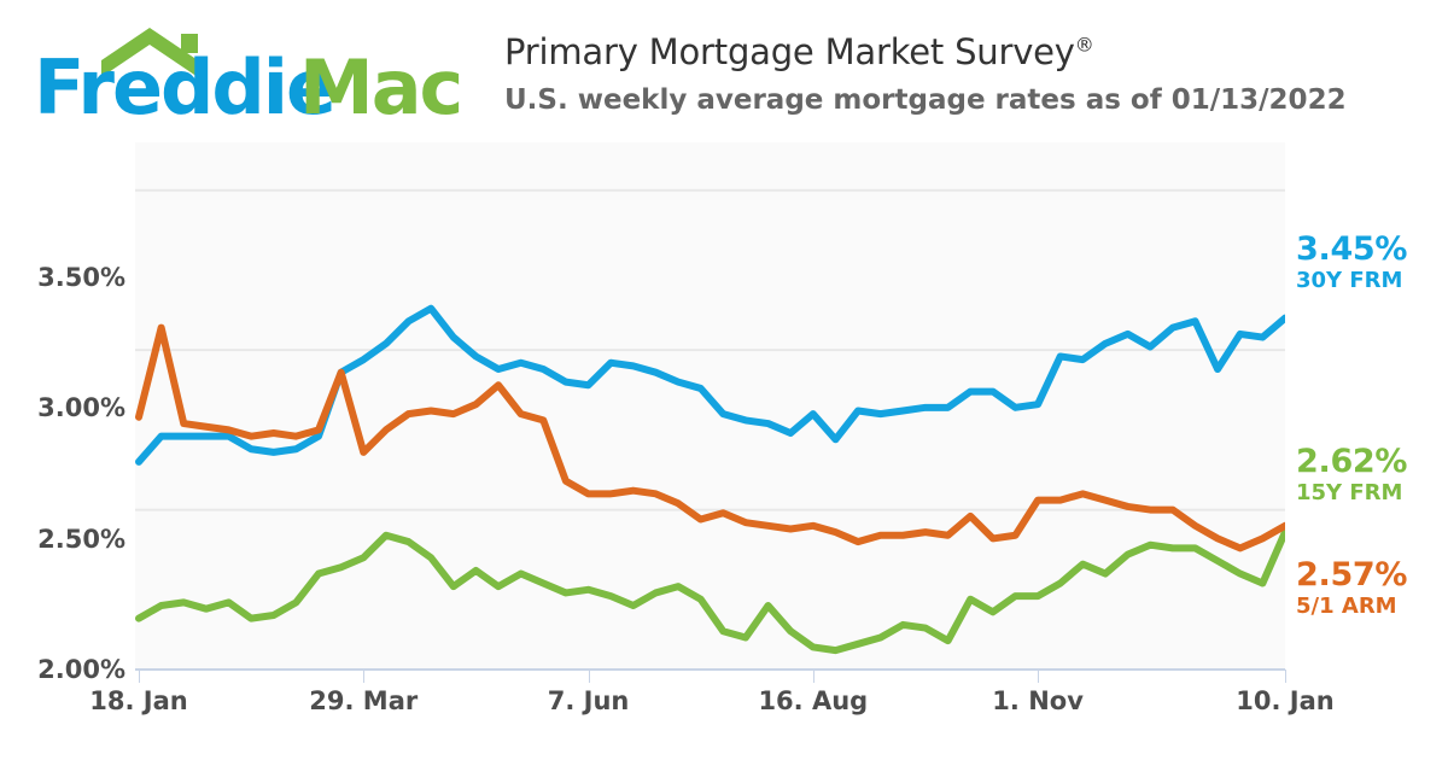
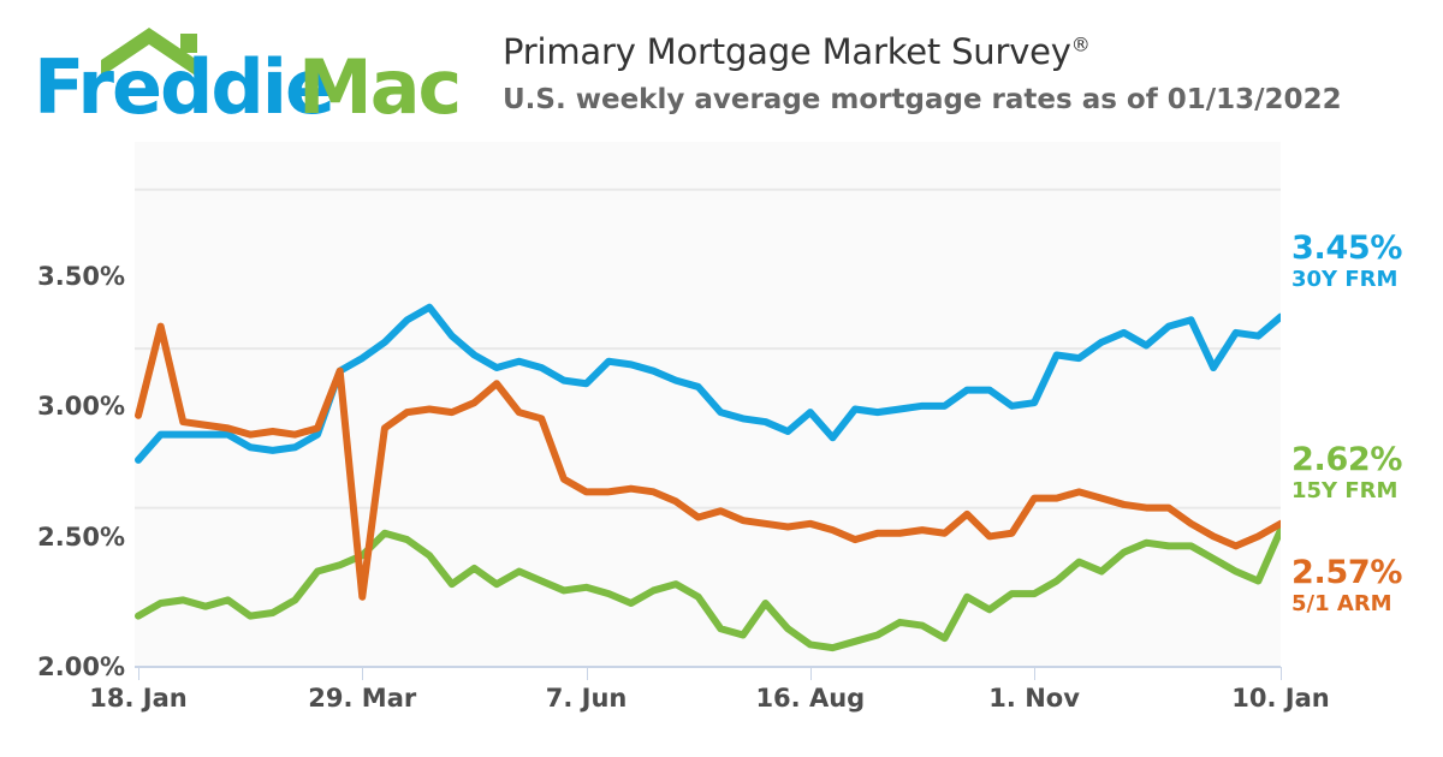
5/1 ARM/29. Mar: 2.68% -> 2.22%
